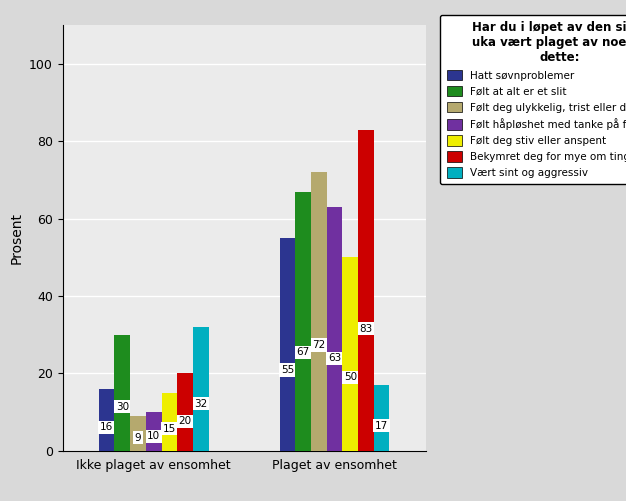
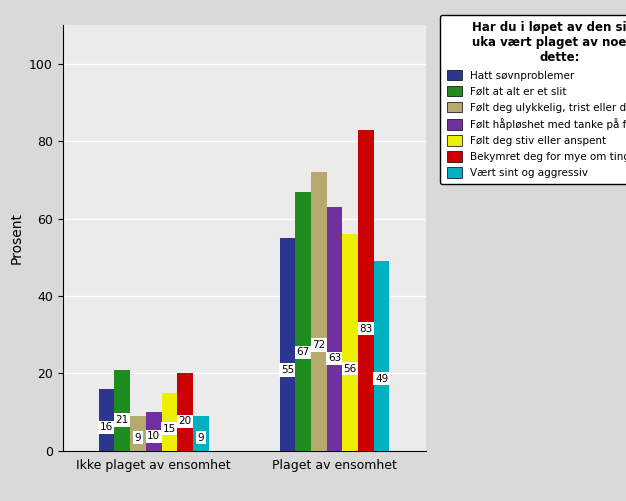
Følt at alt er et slit/Ikke plaget av ensomhet: 30 -> 21
Vært sint og aggressiv/Ikke plaget av ensomhet: 32 -> 9
Følt deg stiv eller anspent/Plaget av ensomhet: 50 -> 56
Vært sint og aggressiv/Plaget av ensomhet: 17 -> 49
